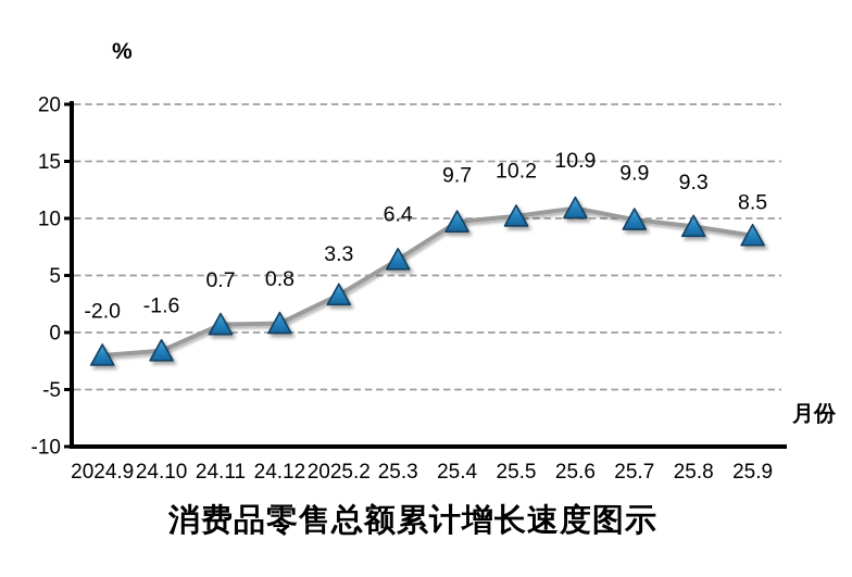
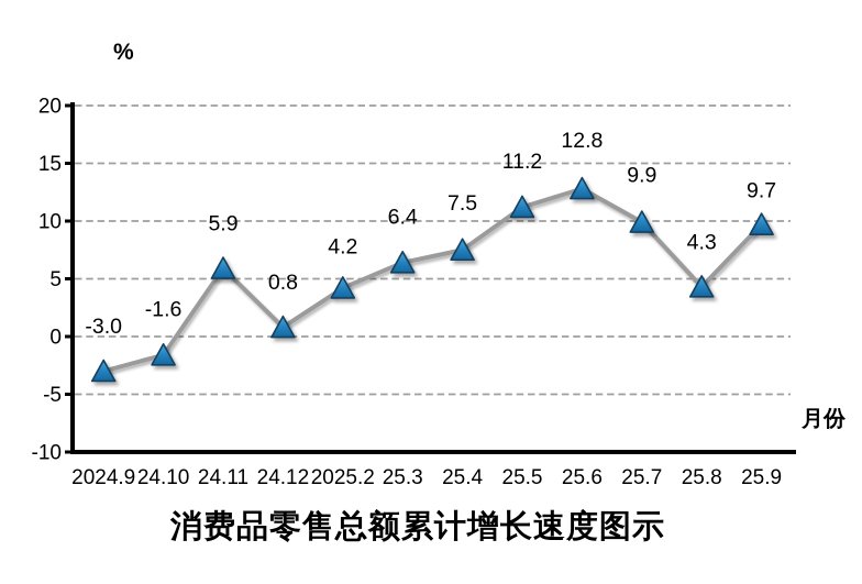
2024.9: -2.0 -> -3.0
24.11: 0.7 -> 5.9
2025.2: 3.3 -> 4.2
25.4: 9.7 -> 7.5
25.5: 10.2 -> 11.2
25.6: 10.9 -> 12.8
25.8: 9.3 -> 4.3
25.9: 8.5 -> 9.7
